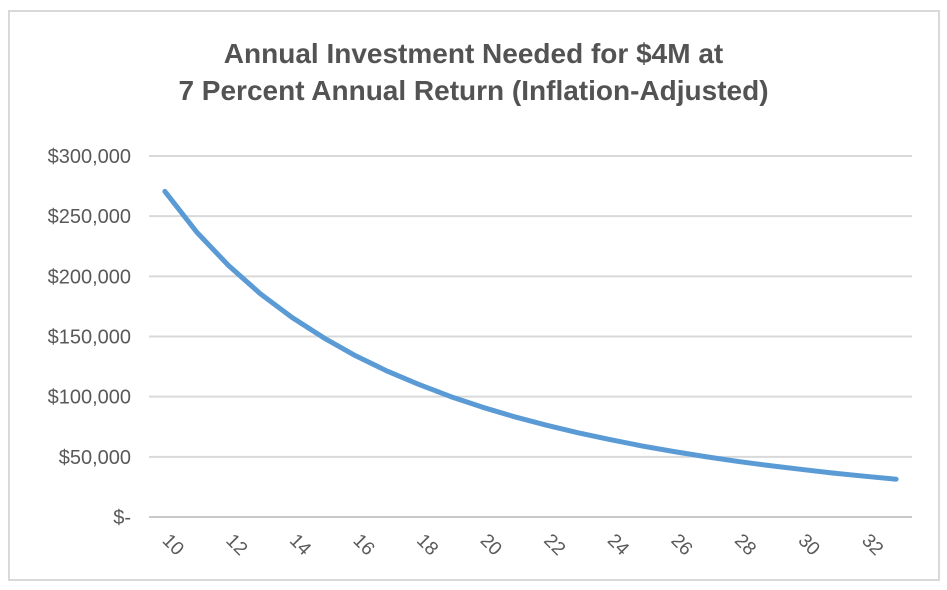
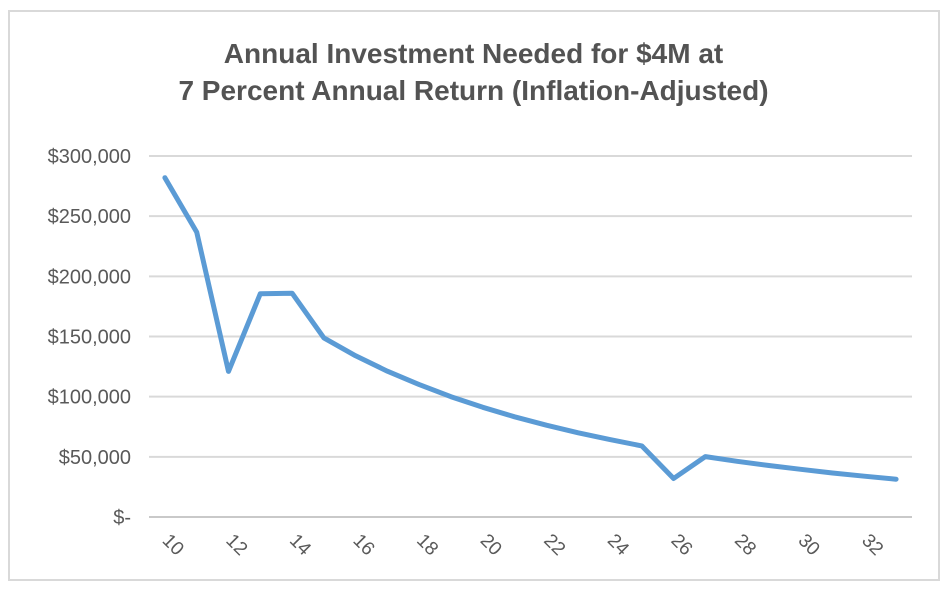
10: $271000 -> $282000
12: $209000 -> $121000
14: $166000 -> $186000
26: $54000 -> $32000
